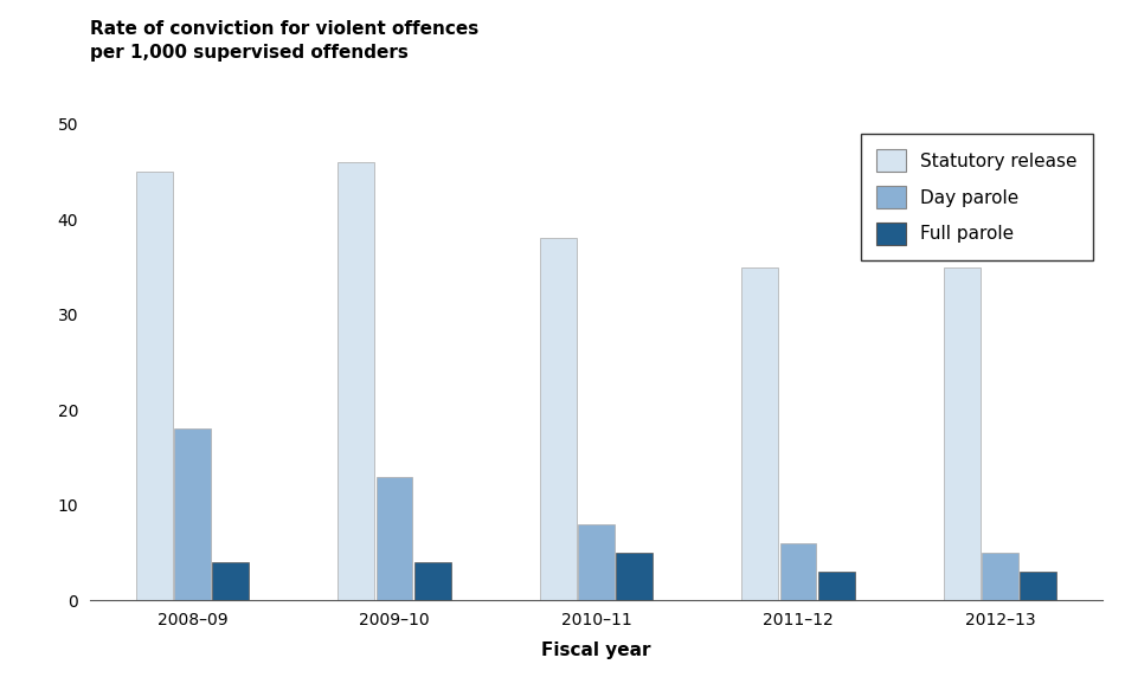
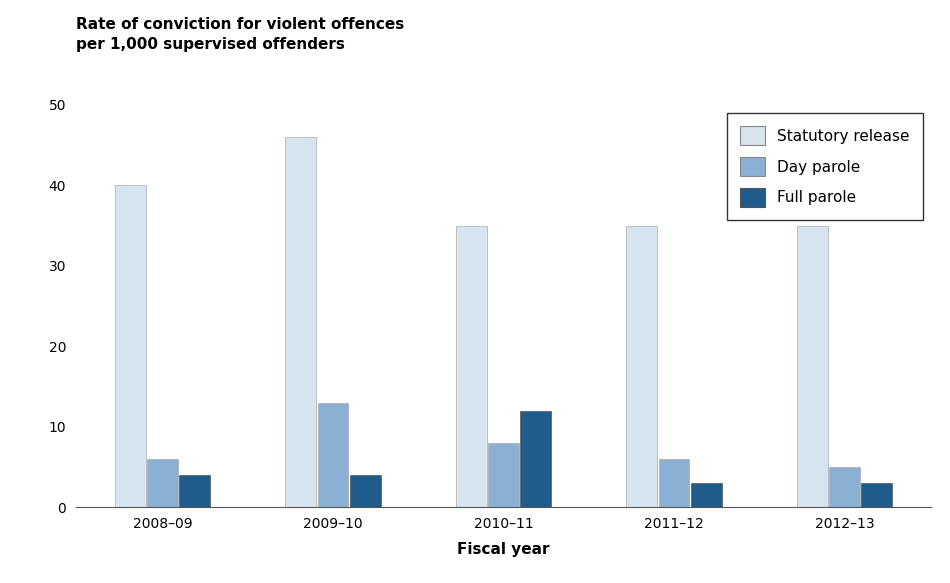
Statutory release/2008–09: 45 -> 40
Day parole/2008–09: 18 -> 6
Statutory release/2010–11: 38 -> 35
Full parole/2010–11: 5 -> 12
